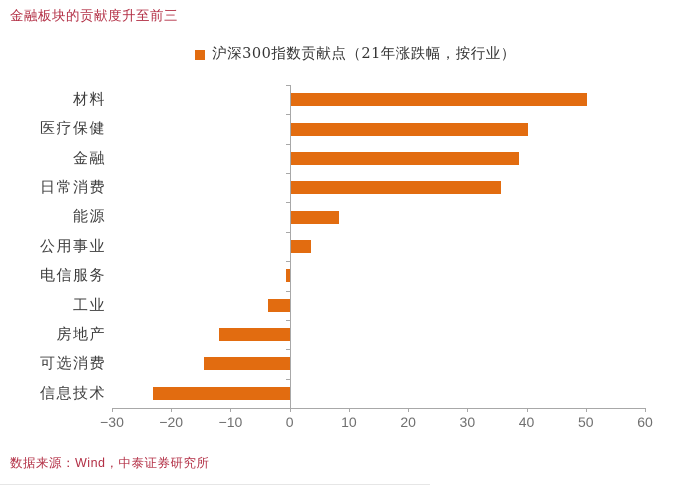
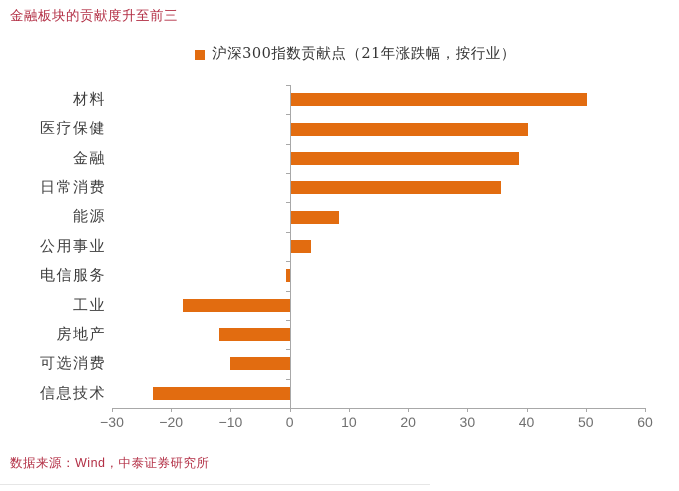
工业: -4 -> -18
可选消费: -14 -> -10
